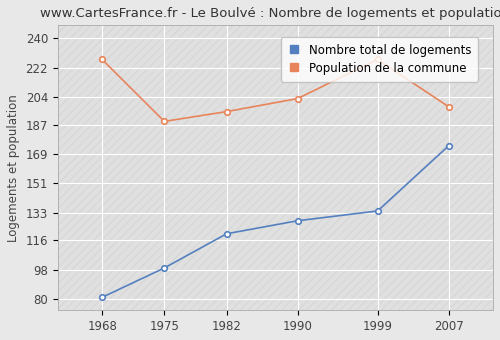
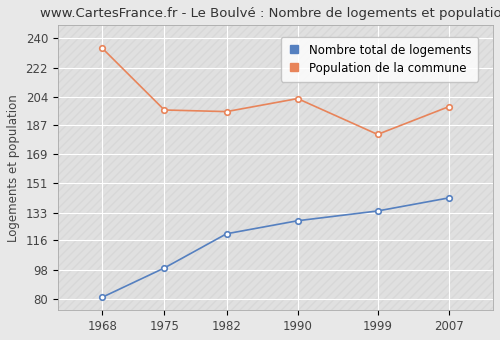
Population de la commune/1968: 227 -> 234
Population de la commune/1975: 189 -> 196
Population de la commune/1999: 227 -> 181
Nombre total de logements/2007: 174 -> 142
